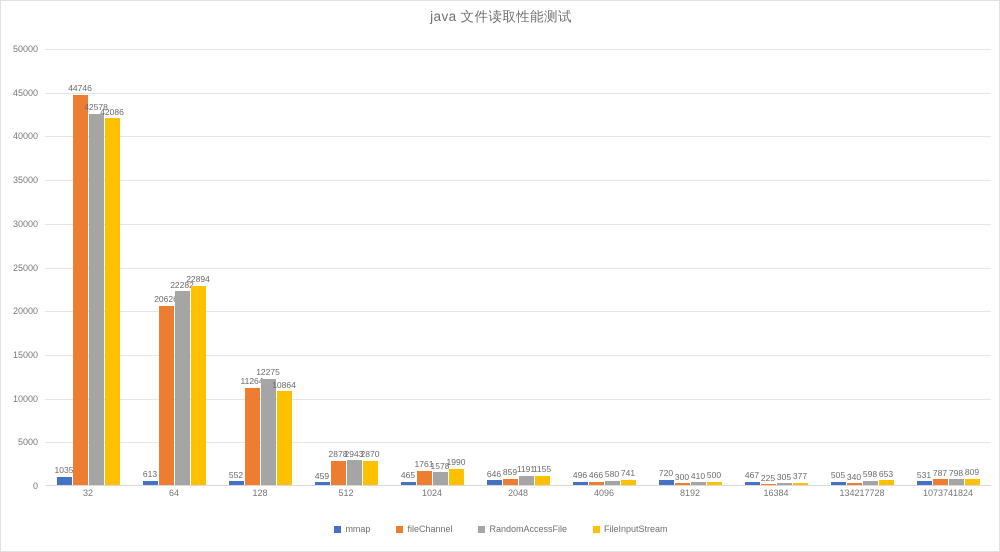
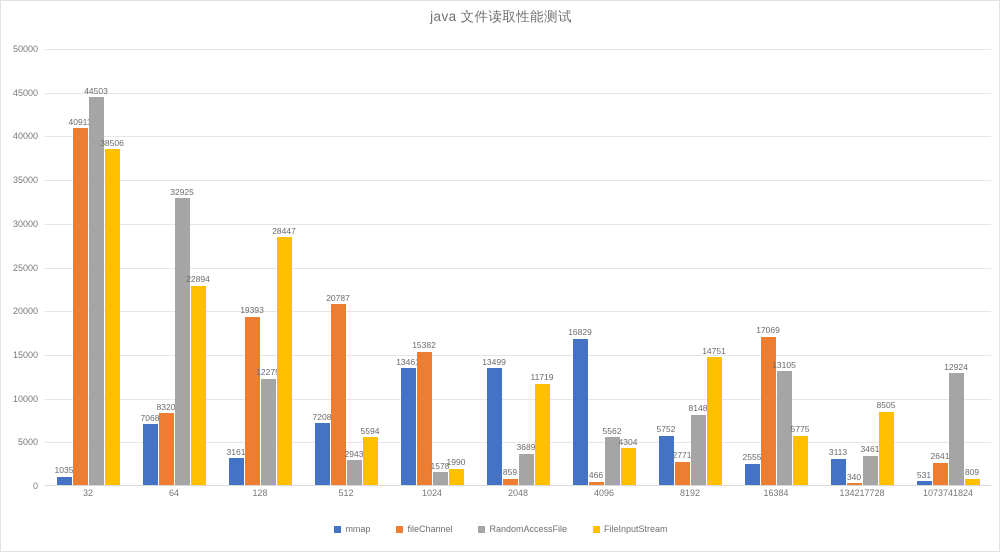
fileChannel/32: 44746 -> 40911
RandomAccessFile/32: 42578 -> 44503
FileInputStream/32: 42086 -> 38506
mmap/64: 613 -> 7068
fileChannel/64: 20626 -> 8320
RandomAccessFile/64: 22282 -> 32925
mmap/128: 552 -> 3161
fileChannel/128: 11264 -> 19393
FileInputStream/128: 10864 -> 28447
mmap/512: 459 -> 7208
fileChannel/512: 2878 -> 20787
FileInputStream/512: 2870 -> 5594
mmap/1024: 465 -> 13461
fileChannel/1024: 1761 -> 15382
mmap/2048: 646 -> 13499
RandomAccessFile/2048: 1191 -> 3689
FileInputStream/2048: 1155 -> 11719
mmap/4096: 496 -> 16829
RandomAccessFile/4096: 580 -> 5562
FileInputStream/4096: 741 -> 4304
mmap/8192: 720 -> 5752
fileChannel/8192: 300 -> 2771
RandomAccessFile/8192: 410 -> 8148
FileInputStream/8192: 500 -> 14751
mmap/16384: 467 -> 2555
fileChannel/16384: 225 -> 17069
RandomAccessFile/16384: 305 -> 13105
FileInputStream/16384: 377 -> 5775
mmap/134217728: 505 -> 3113
RandomAccessFile/134217728: 598 -> 3461
FileInputStream/134217728: 653 -> 8505
fileChannel/1073741824: 787 -> 2641
RandomAccessFile/1073741824: 798 -> 12924
